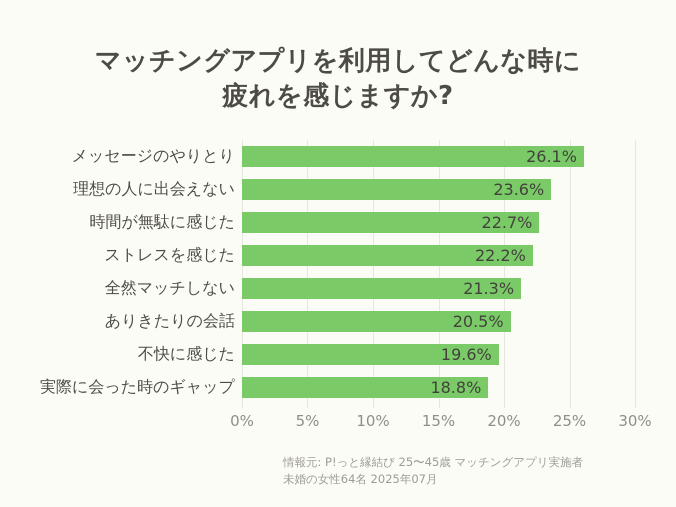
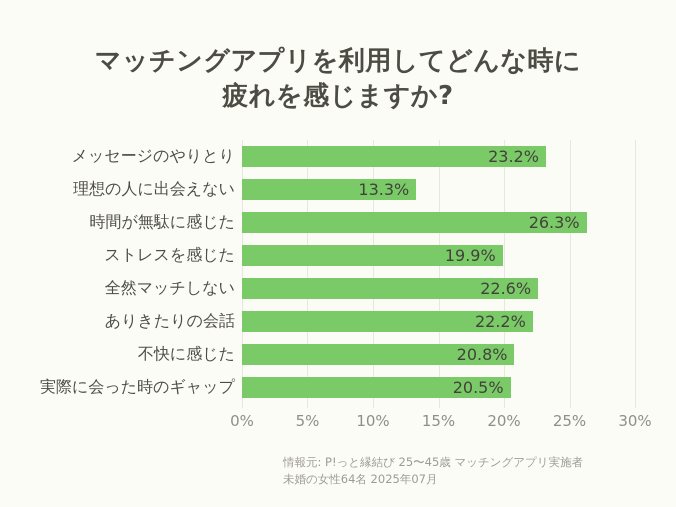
メッセージのやりとり: 26.1% -> 23.2%
理想の人に出会えない: 23.6% -> 13.3%
時間が無駄に感じた: 22.7% -> 26.3%
ストレスを感じた: 22.2% -> 19.9%
全然マッチしない: 21.3% -> 22.6%
ありきたりの会話: 20.5% -> 22.2%
不快に感じた: 19.6% -> 20.8%
実際に会った時のギャップ: 18.8% -> 20.5%
